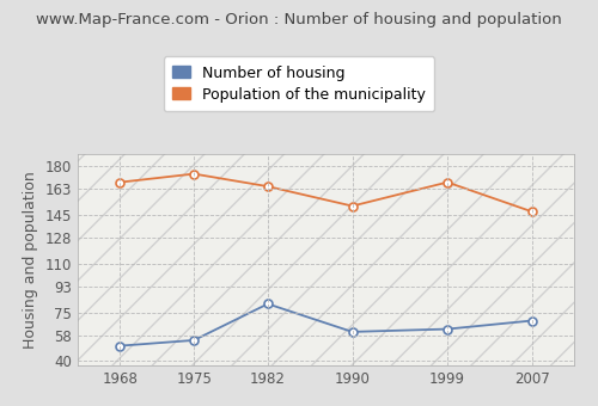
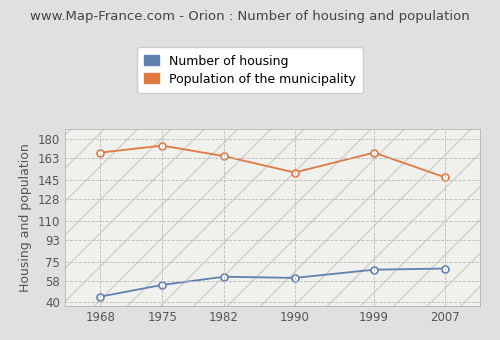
Number of housing/1968: 51 -> 45
Number of housing/1982: 81 -> 62
Number of housing/1999: 63 -> 68
